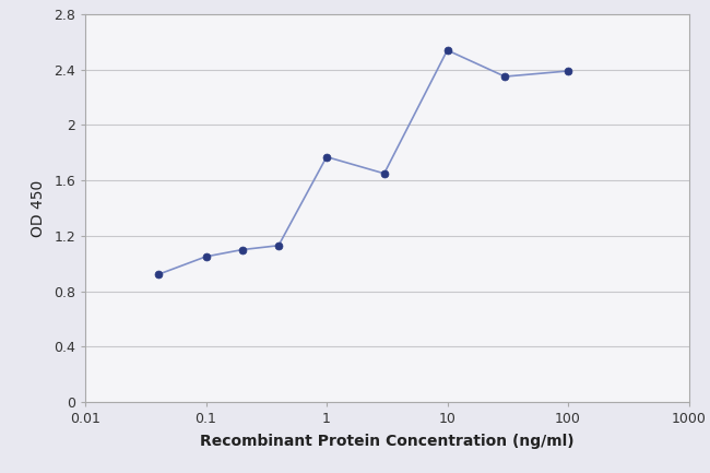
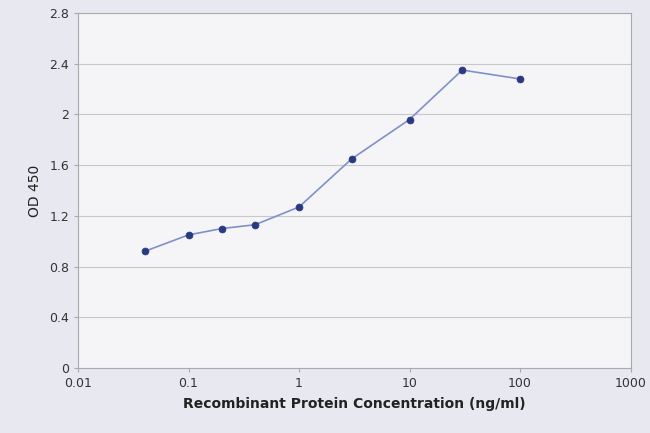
1: 1.77 -> 1.27
10: 2.54 -> 1.96
100: 2.39 -> 2.28
